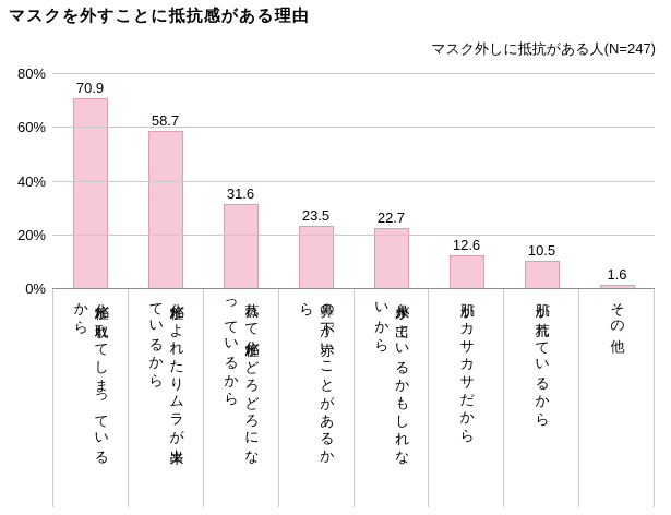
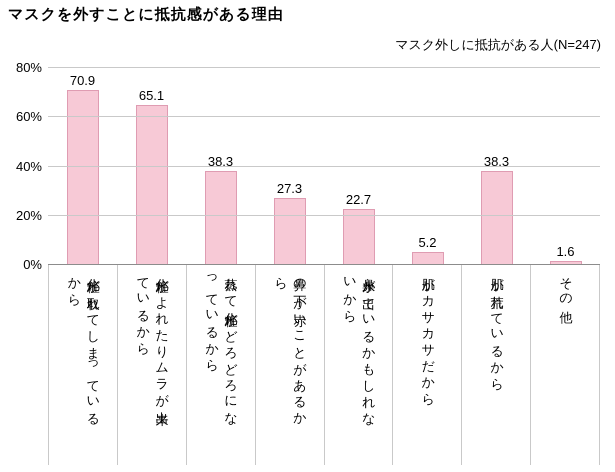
化粧がよれたりムラが出来ているから: 58.7 -> 65.1
蒸れて化粧がどろどろになっているから: 31.6 -> 38.3
鼻の下が赤いことがあるから: 23.5 -> 27.3
肌がカサカサだから: 12.6 -> 5.2
肌が荒れているから: 10.5 -> 38.3
